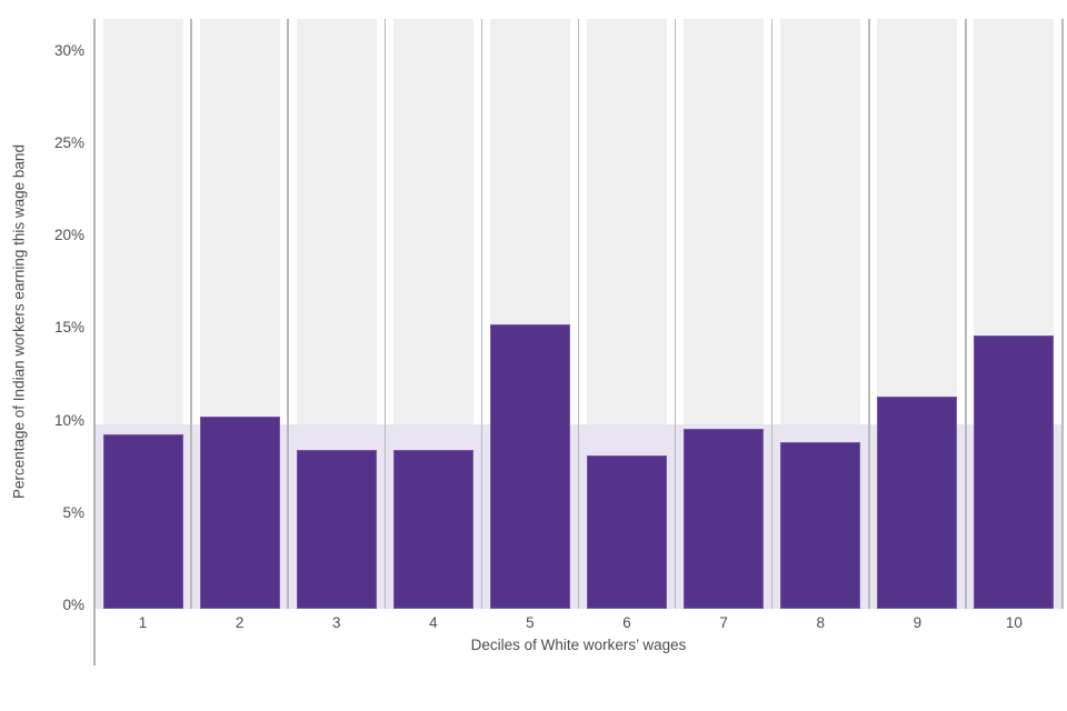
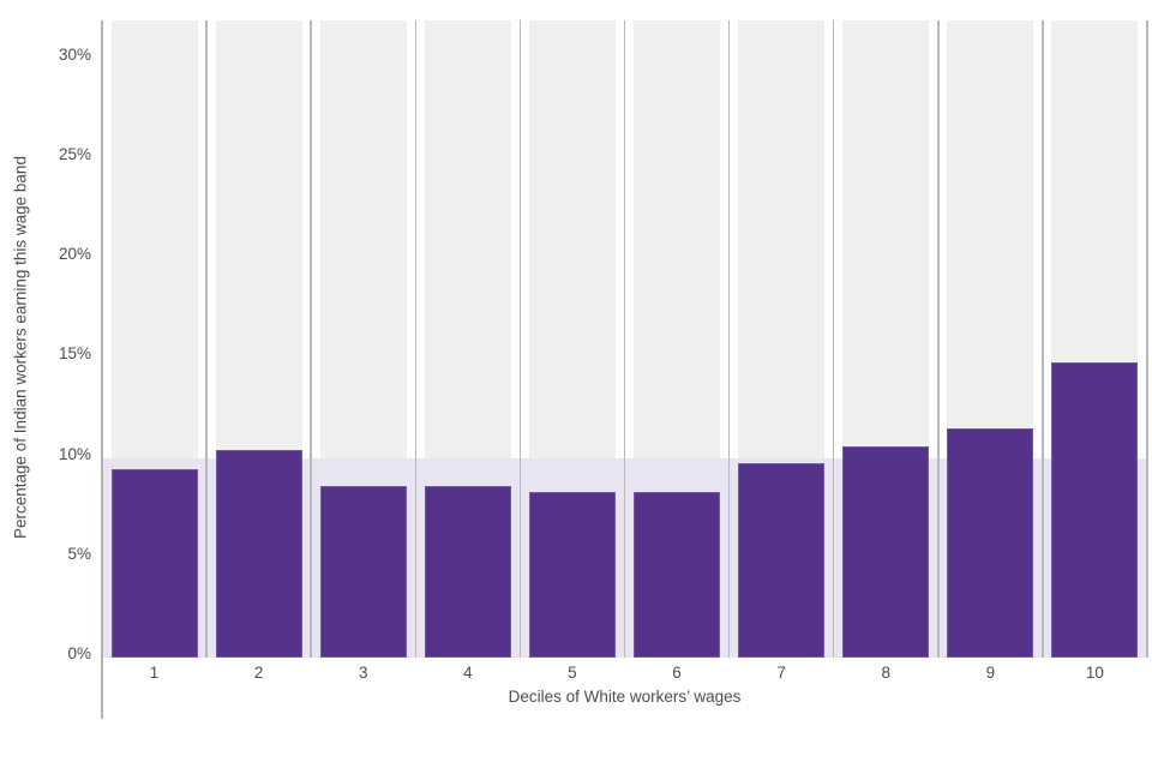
5: 15.4% -> 8.3%
8: 9.0% -> 10.6%
